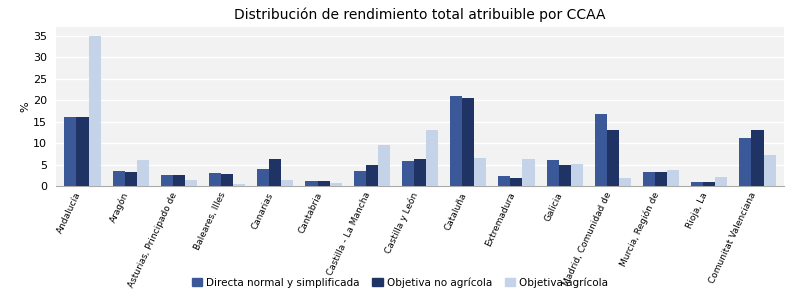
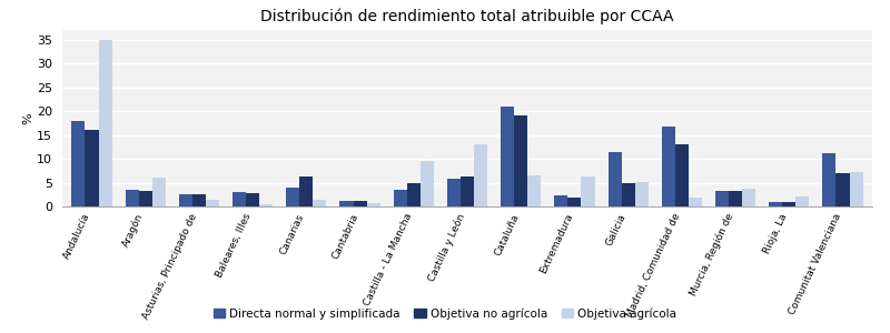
Directa normal y simplificada/Andalucía: 16.0 -> 18.0
Objetiva no agrícola/Cataluña: 20.5 -> 19.0
Directa normal y simplificada/Galicia: 6.0 -> 11.5
Objetiva no agrícola/Comunitat Valenciana: 13.0 -> 7.0
